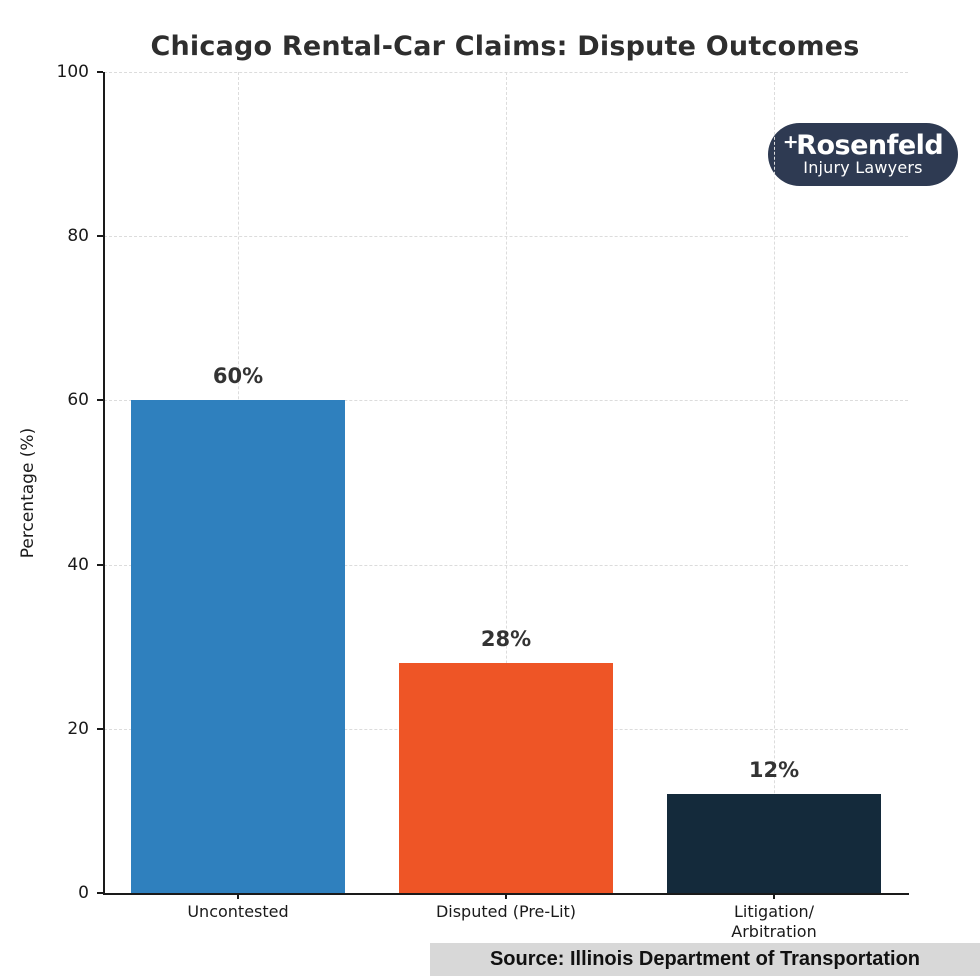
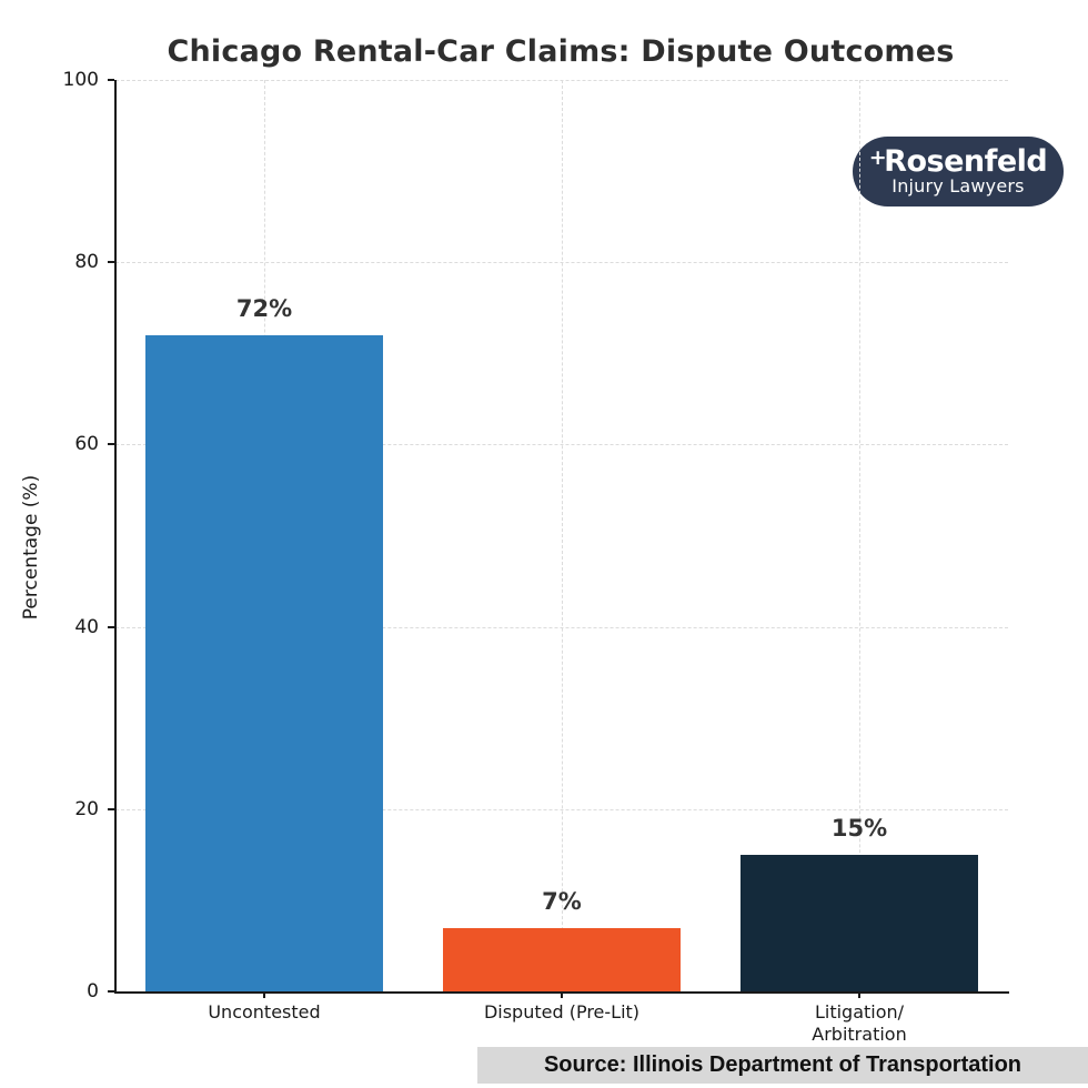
Uncontested: 60% -> 72%
Disputed (Pre-Lit): 28% -> 7%
Litigation/Arbitration: 12% -> 15%
